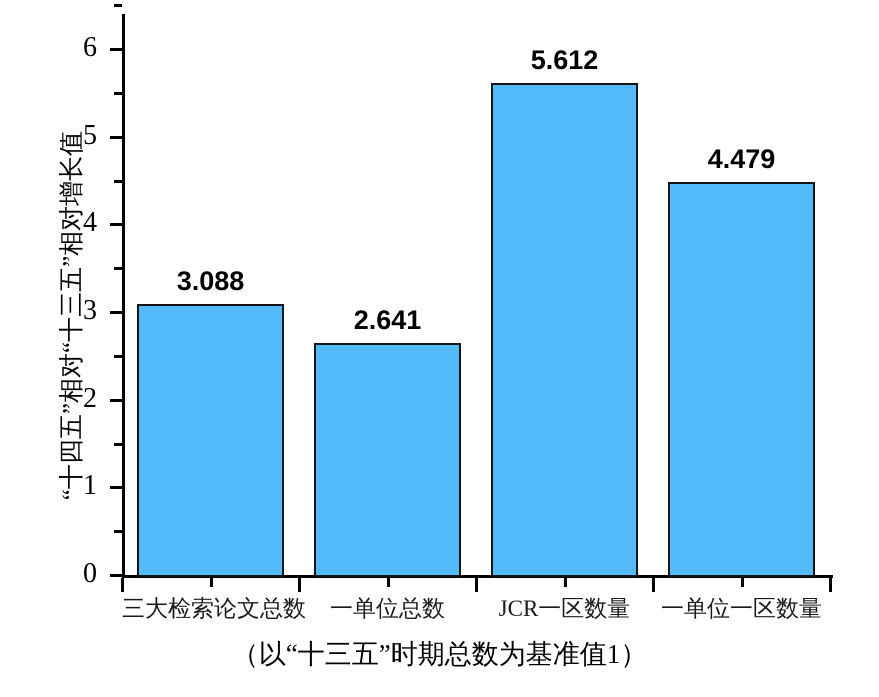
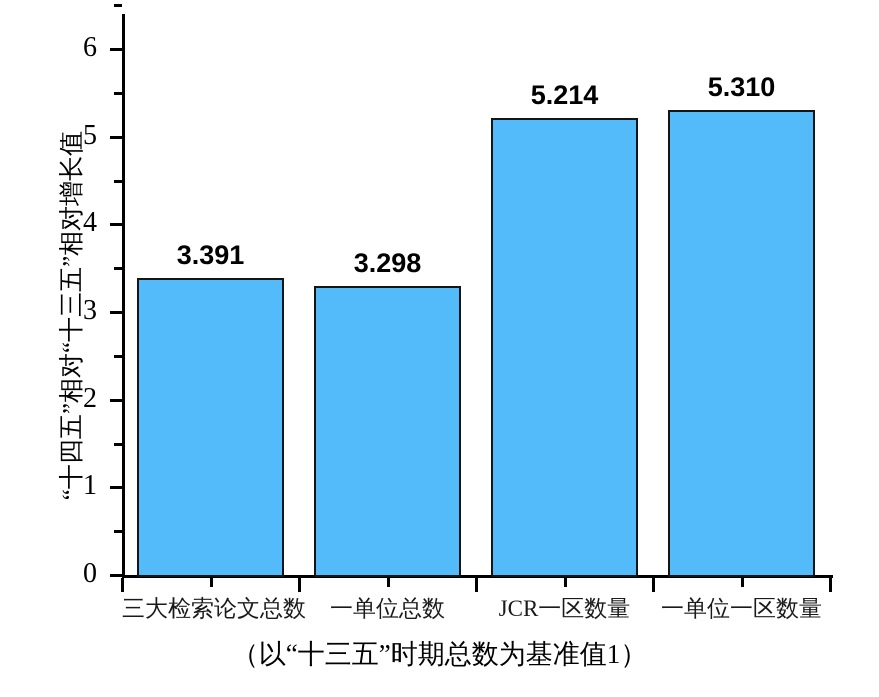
三大检索论文总数: 3.088 -> 3.391
一单位总数: 2.641 -> 3.298
JCR一区数量: 5.612 -> 5.214
一单位一区数量: 4.479 -> 5.310
